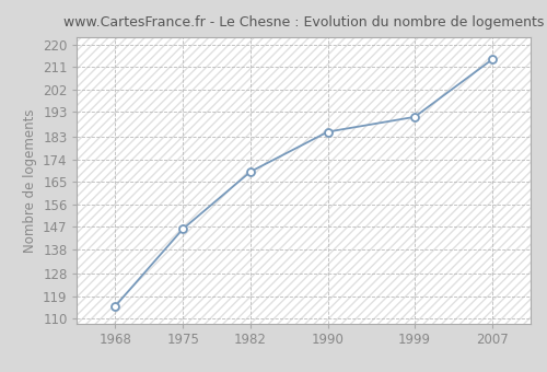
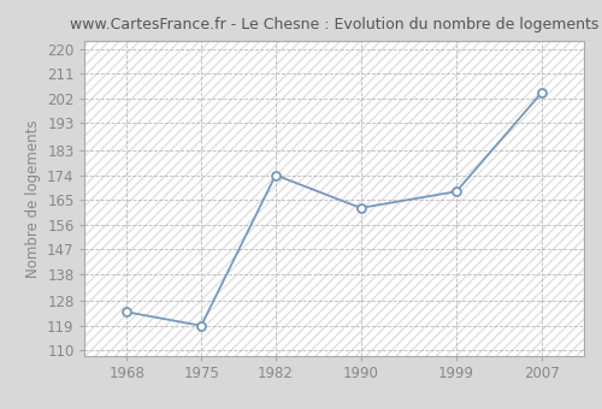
1968: 115 -> 124
1975: 146 -> 119
1982: 169 -> 174
1990: 185 -> 162
1999: 191 -> 168
2007: 214 -> 204
